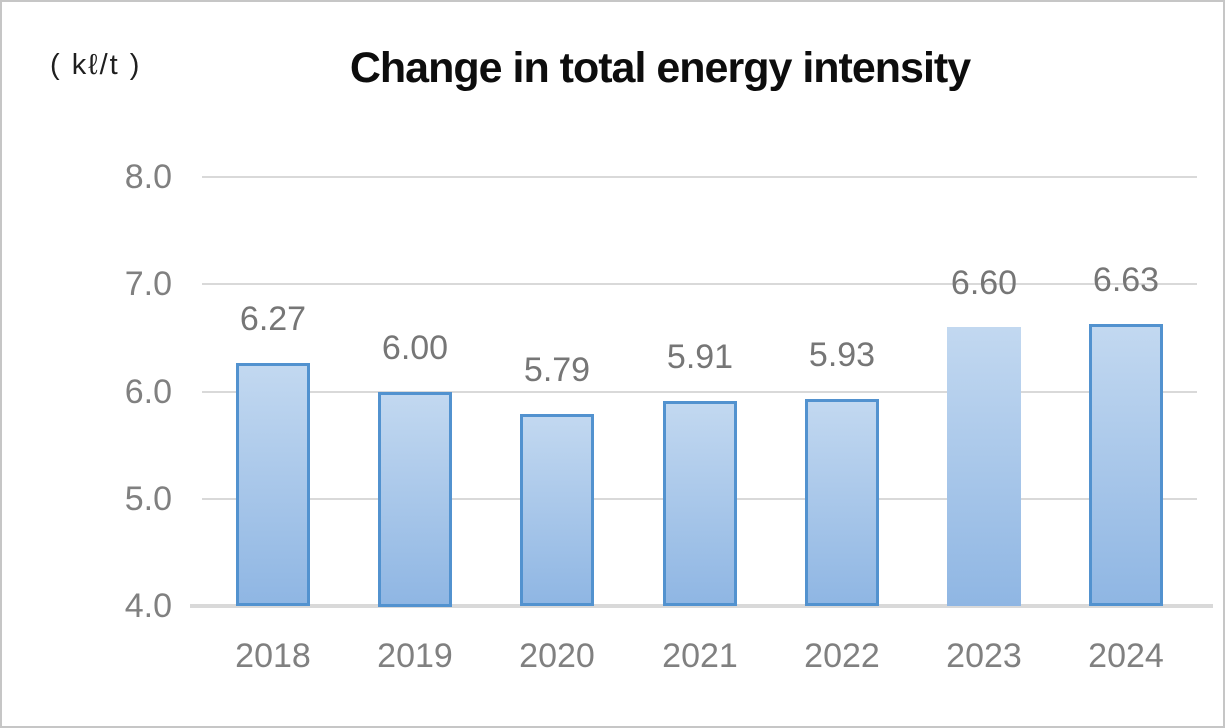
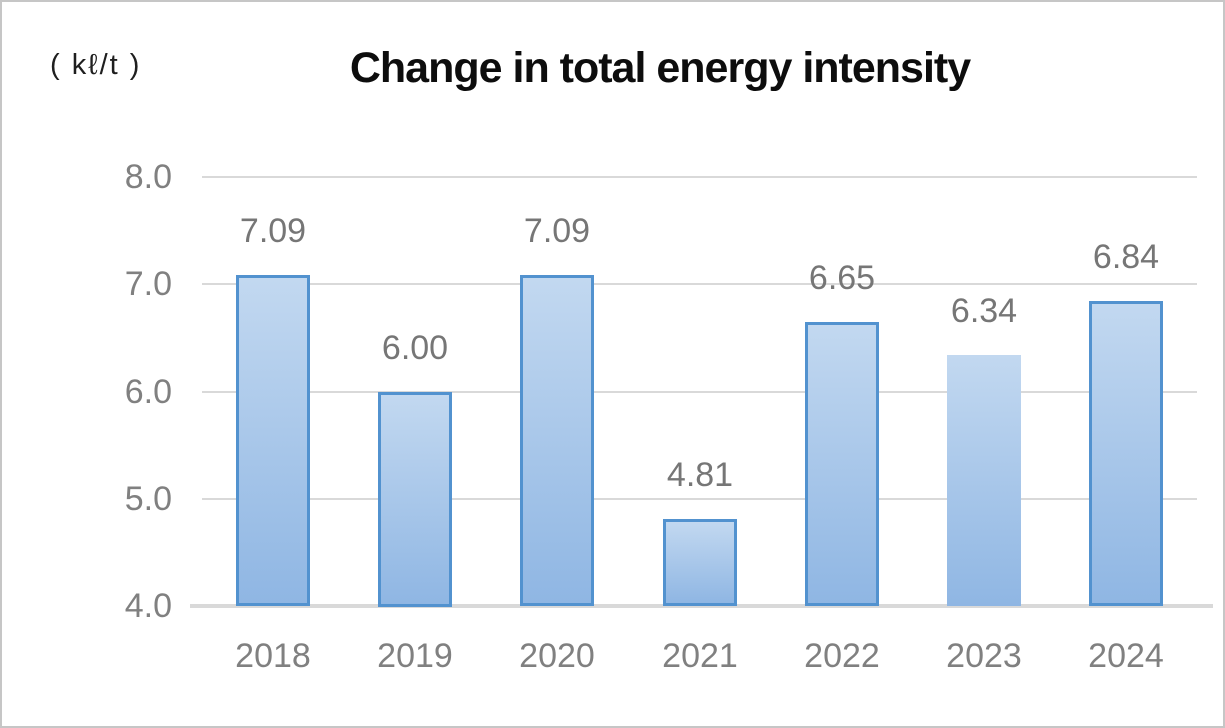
2018: 6.27 -> 7.09
2020: 5.79 -> 7.09
2021: 5.91 -> 4.81
2022: 5.93 -> 6.65
2023: 6.60 -> 6.34
2024: 6.63 -> 6.84
